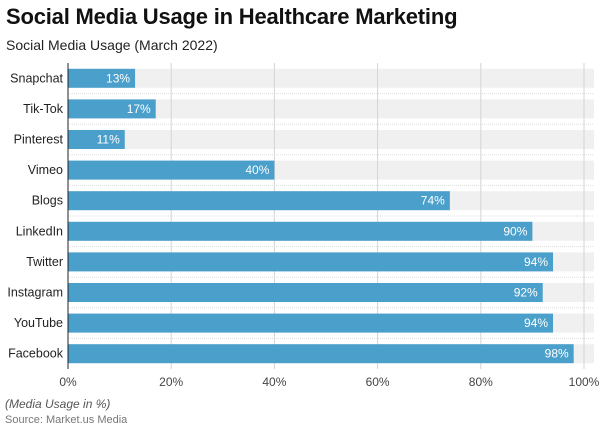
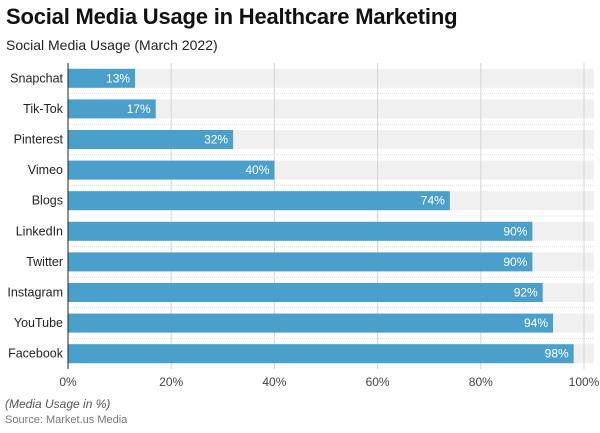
Pinterest: 11% -> 32%
Twitter: 94% -> 90%
